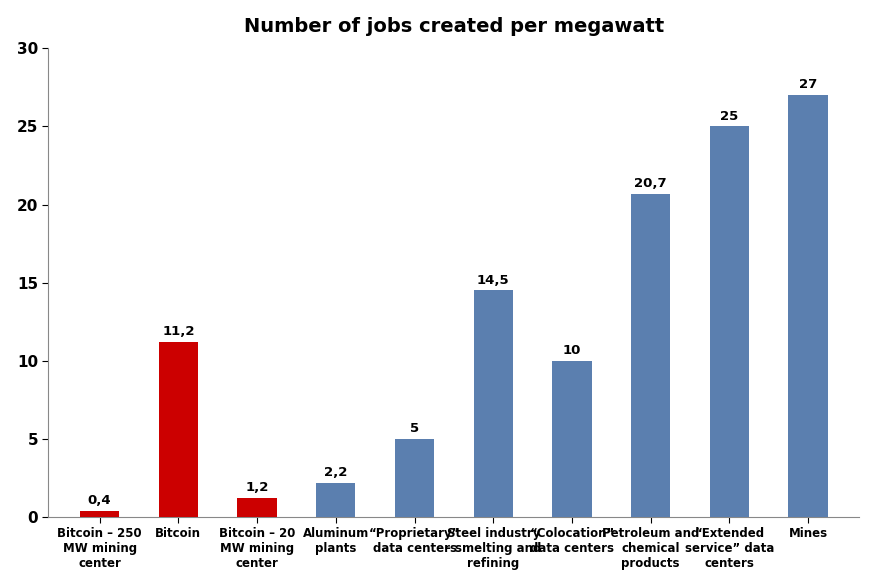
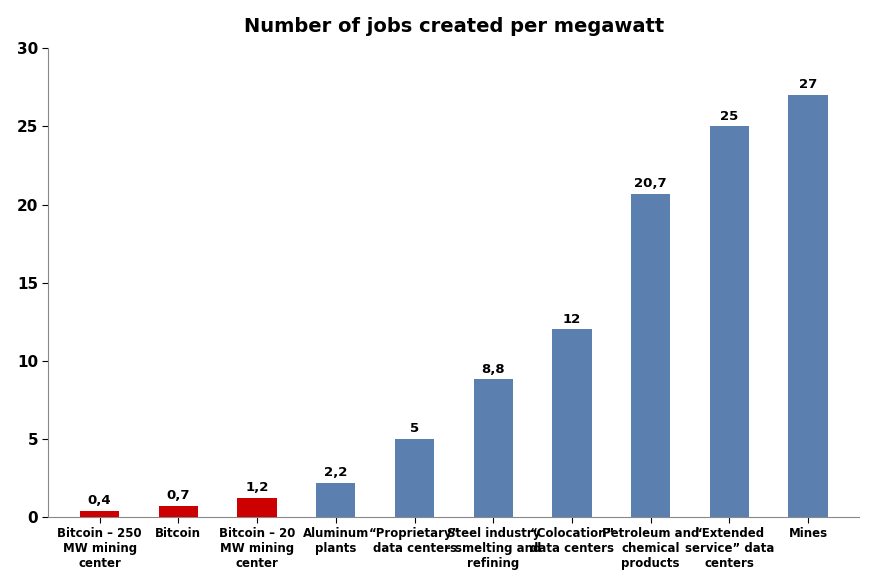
Bitcoin: 11,2 -> 0,7
Steel industry – smelting and refining: 14,5 -> 8,8
“Colocation” data centers: 10 -> 12
